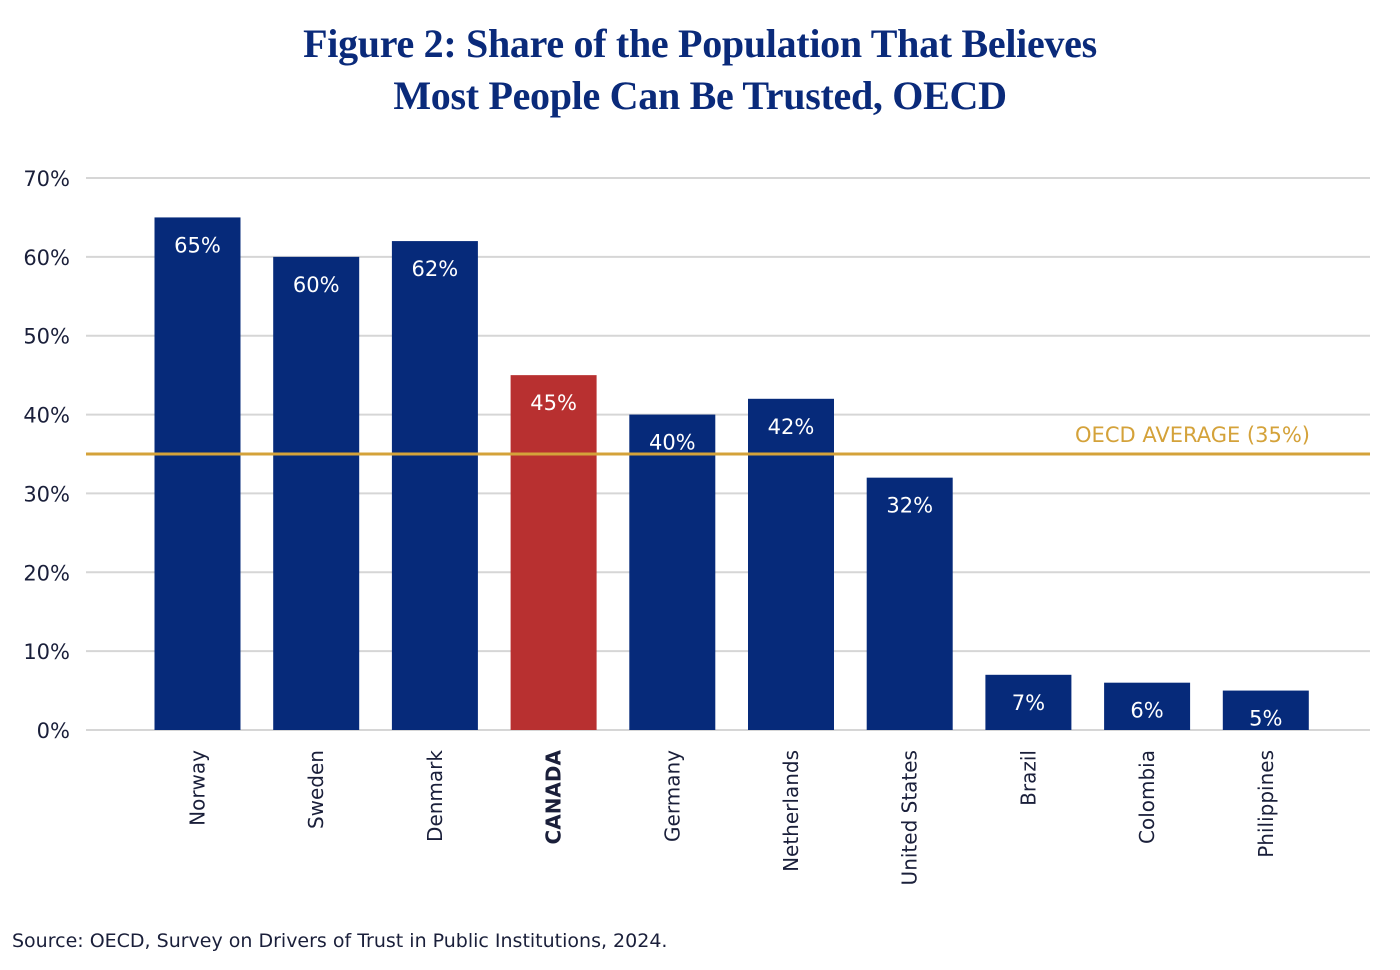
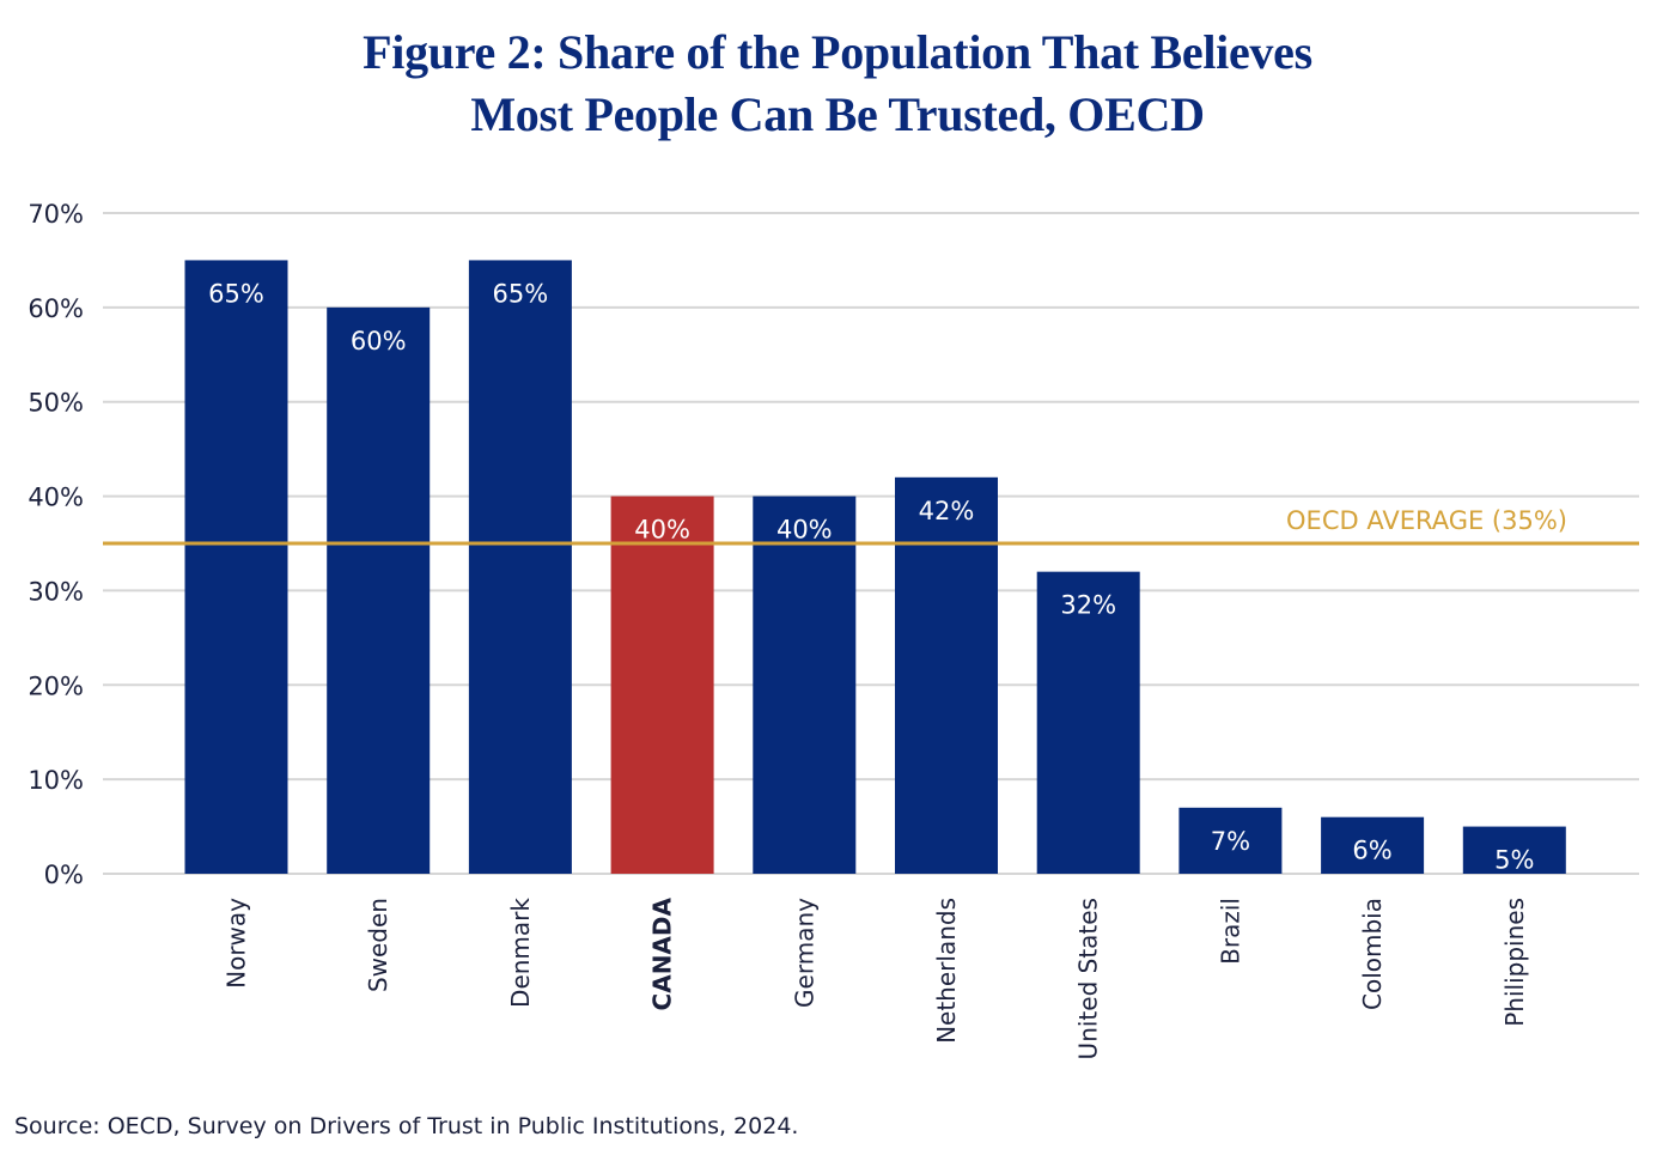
Denmark: 62% -> 65%
CANADA: 45% -> 40%
